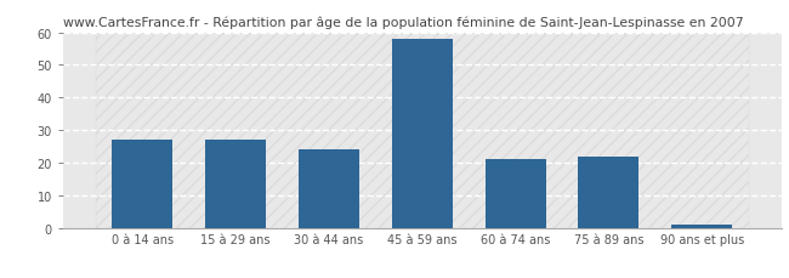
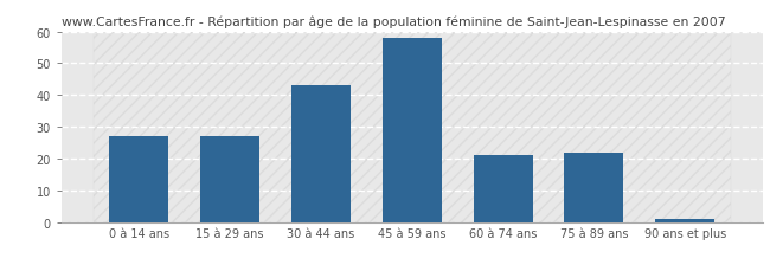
30 à 44 ans: 24 -> 43
